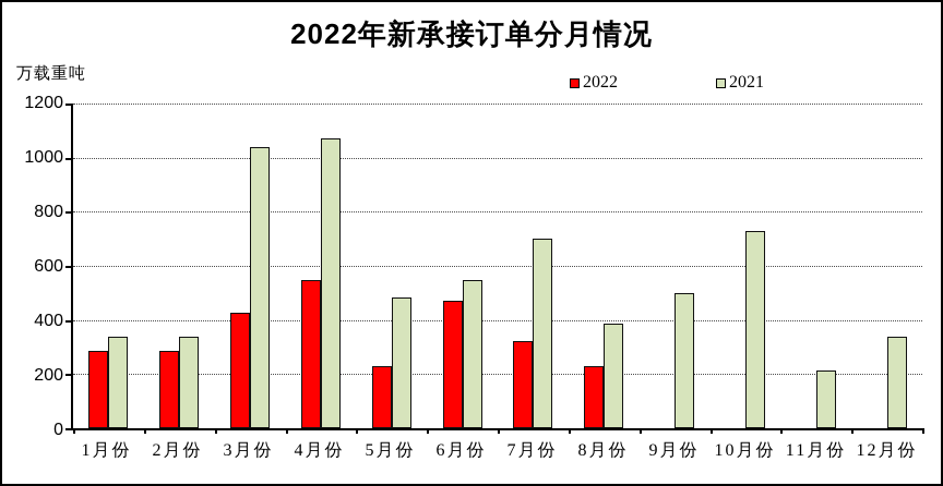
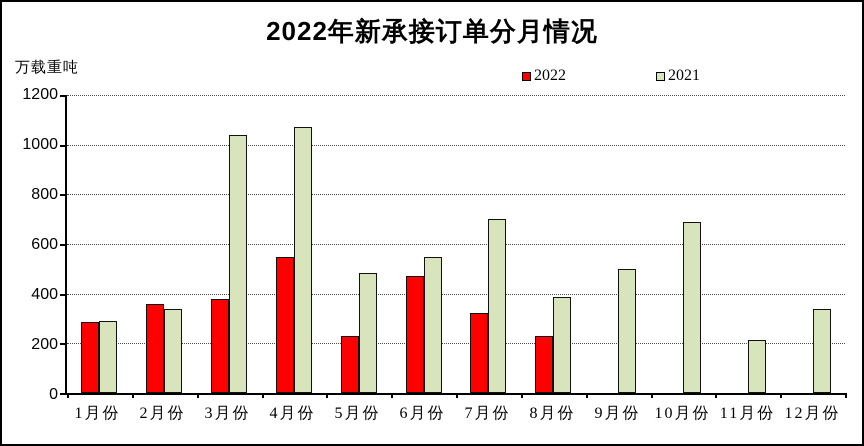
2021/1月份: 340 -> 290
2022/2月份: 280 -> 360
2022/3月份: 430 -> 380
2021/10月份: 730 -> 690
